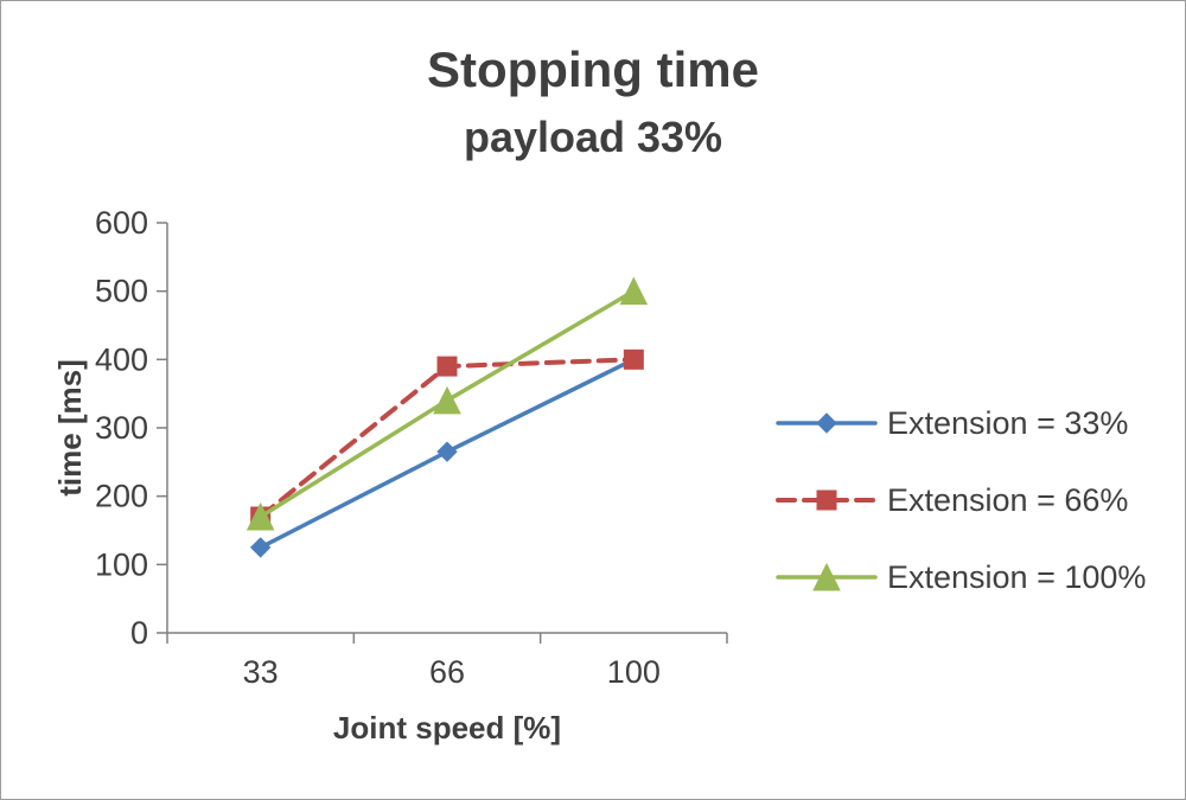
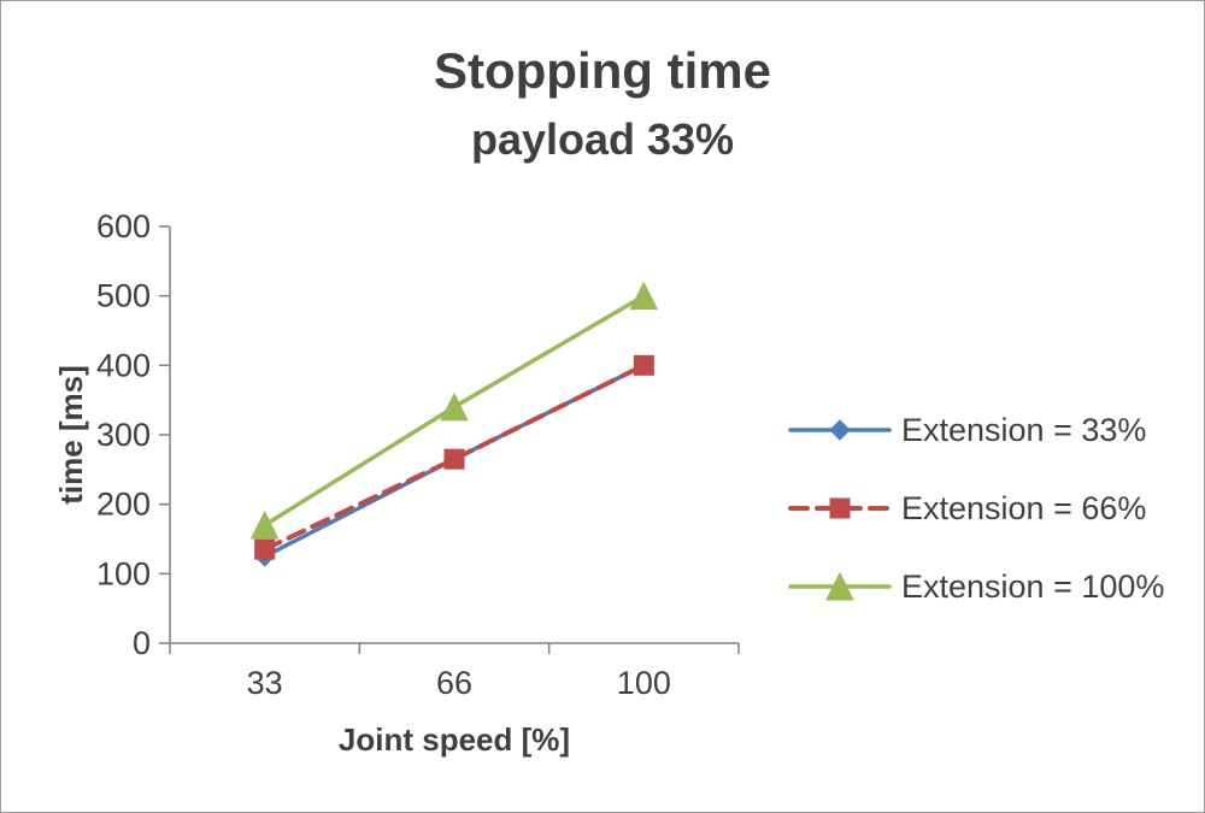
Extension = 66%/33: 170 -> 140
Extension = 66%/66: 390 -> 260
